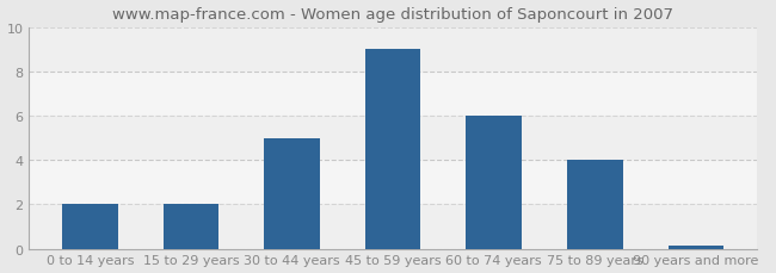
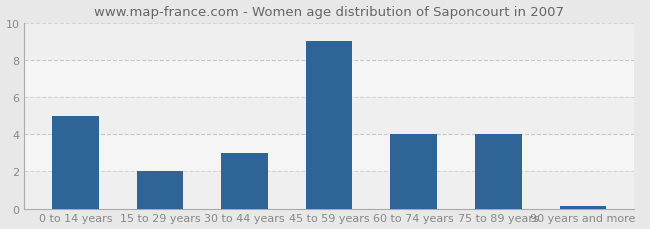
0 to 14 years: 2.0 -> 5.0
30 to 44 years: 5.0 -> 3.0
60 to 74 years: 6.0 -> 4.0
